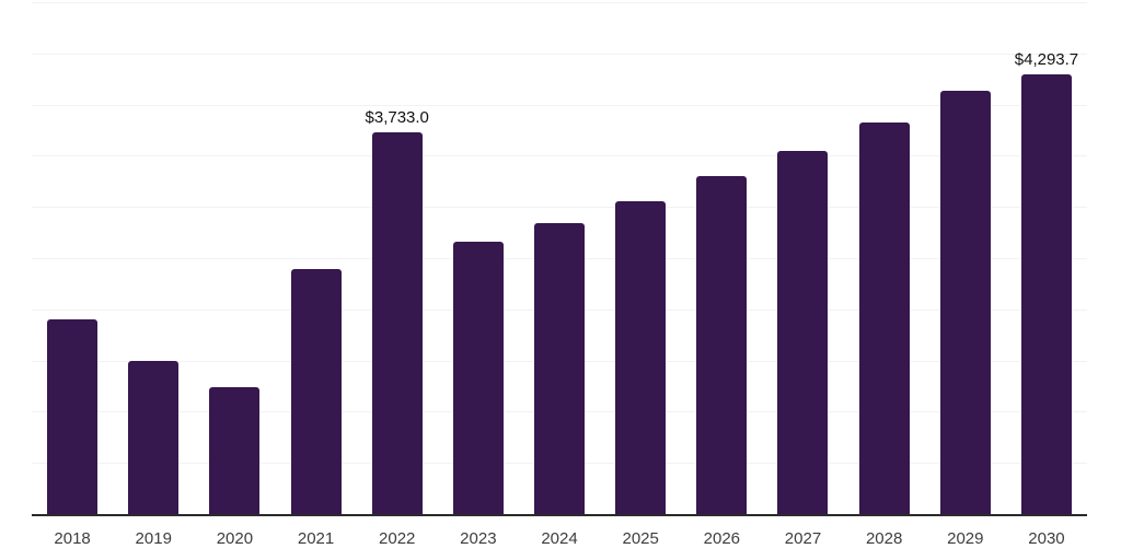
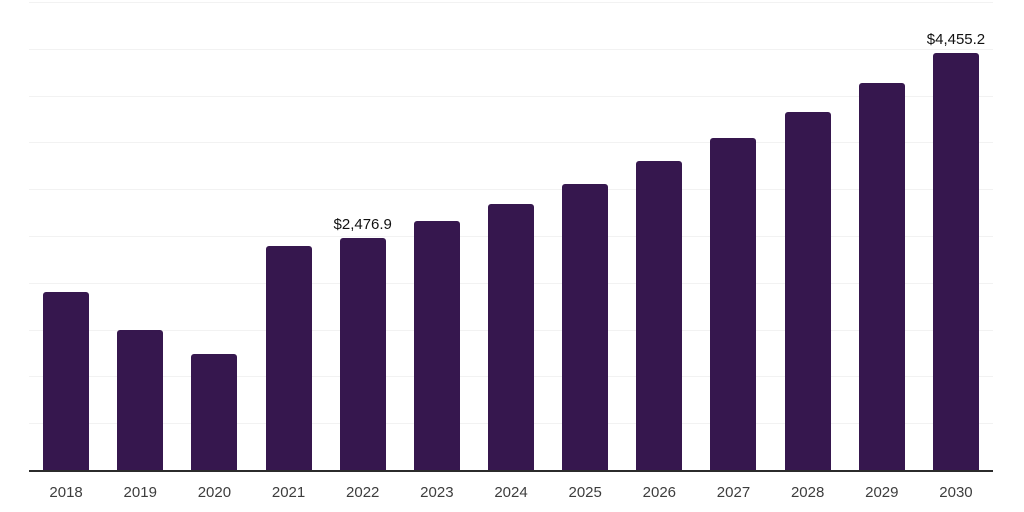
2022: $3,733.0 -> $2,476.9
2030: $4,293.7 -> $4,455.2
